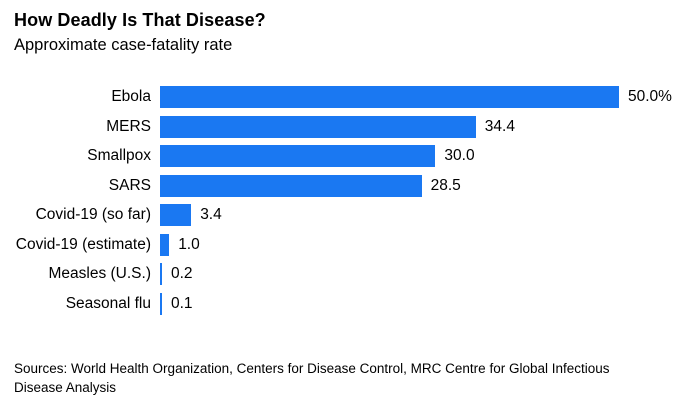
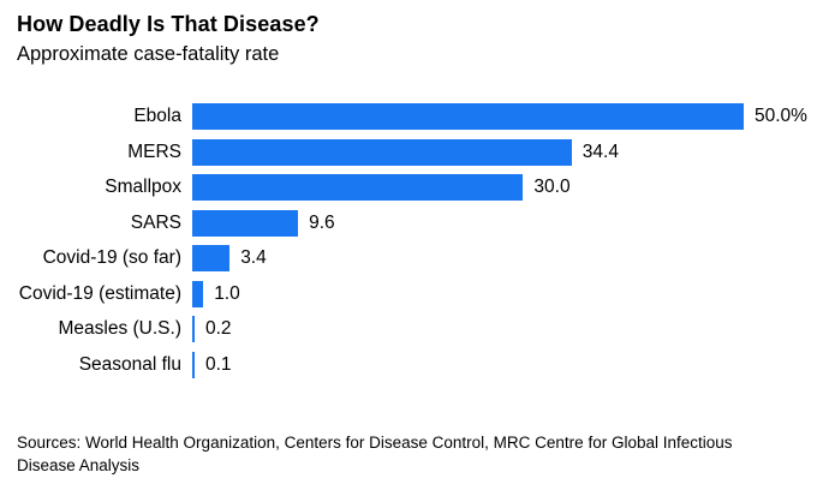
SARS: 28.5 -> 9.6
